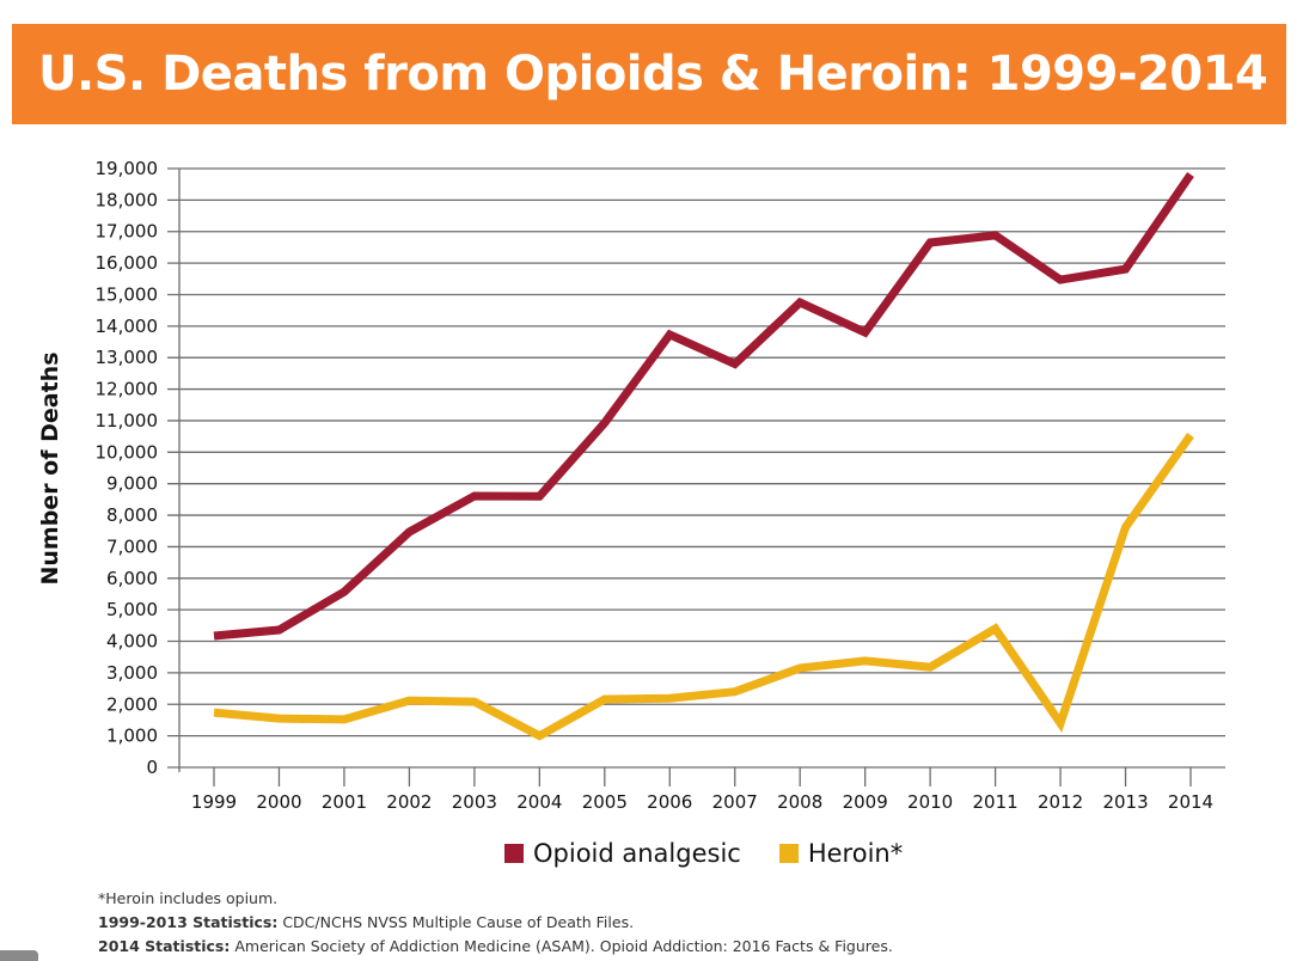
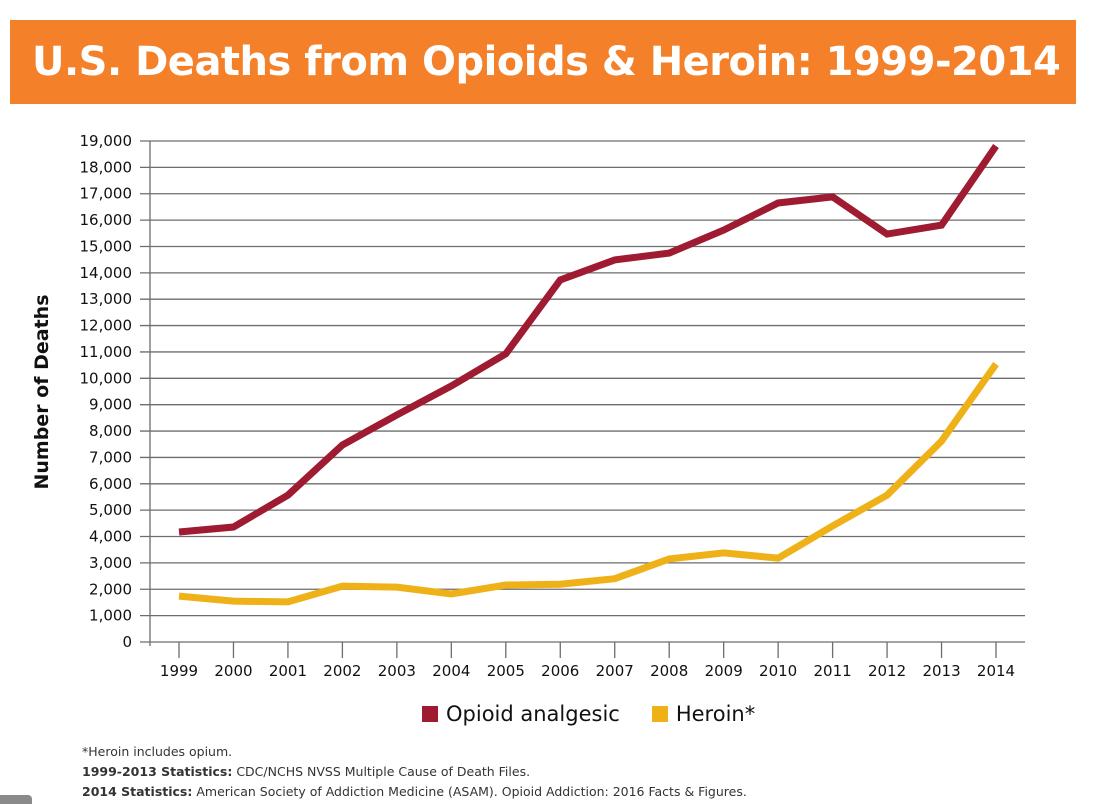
Opioid analgesic/2004: 8600 -> 9700
Heroin*/2004: 1000 -> 1800
Opioid analgesic/2007: 12800 -> 14500
Opioid analgesic/2009: 13800 -> 15600
Heroin*/2012: 1400 -> 5600
